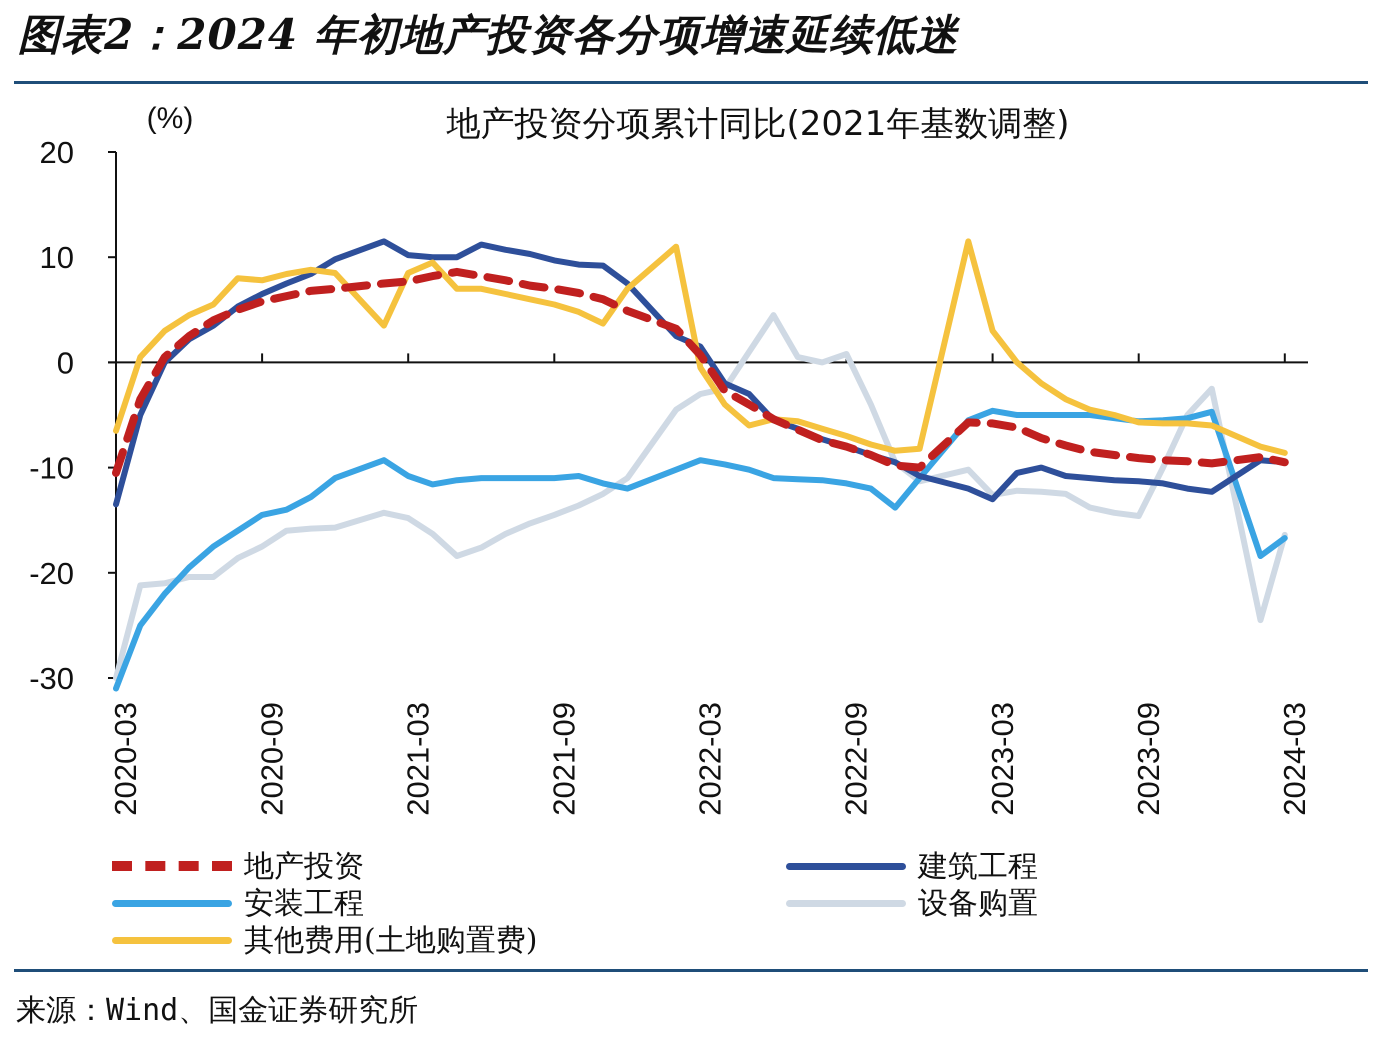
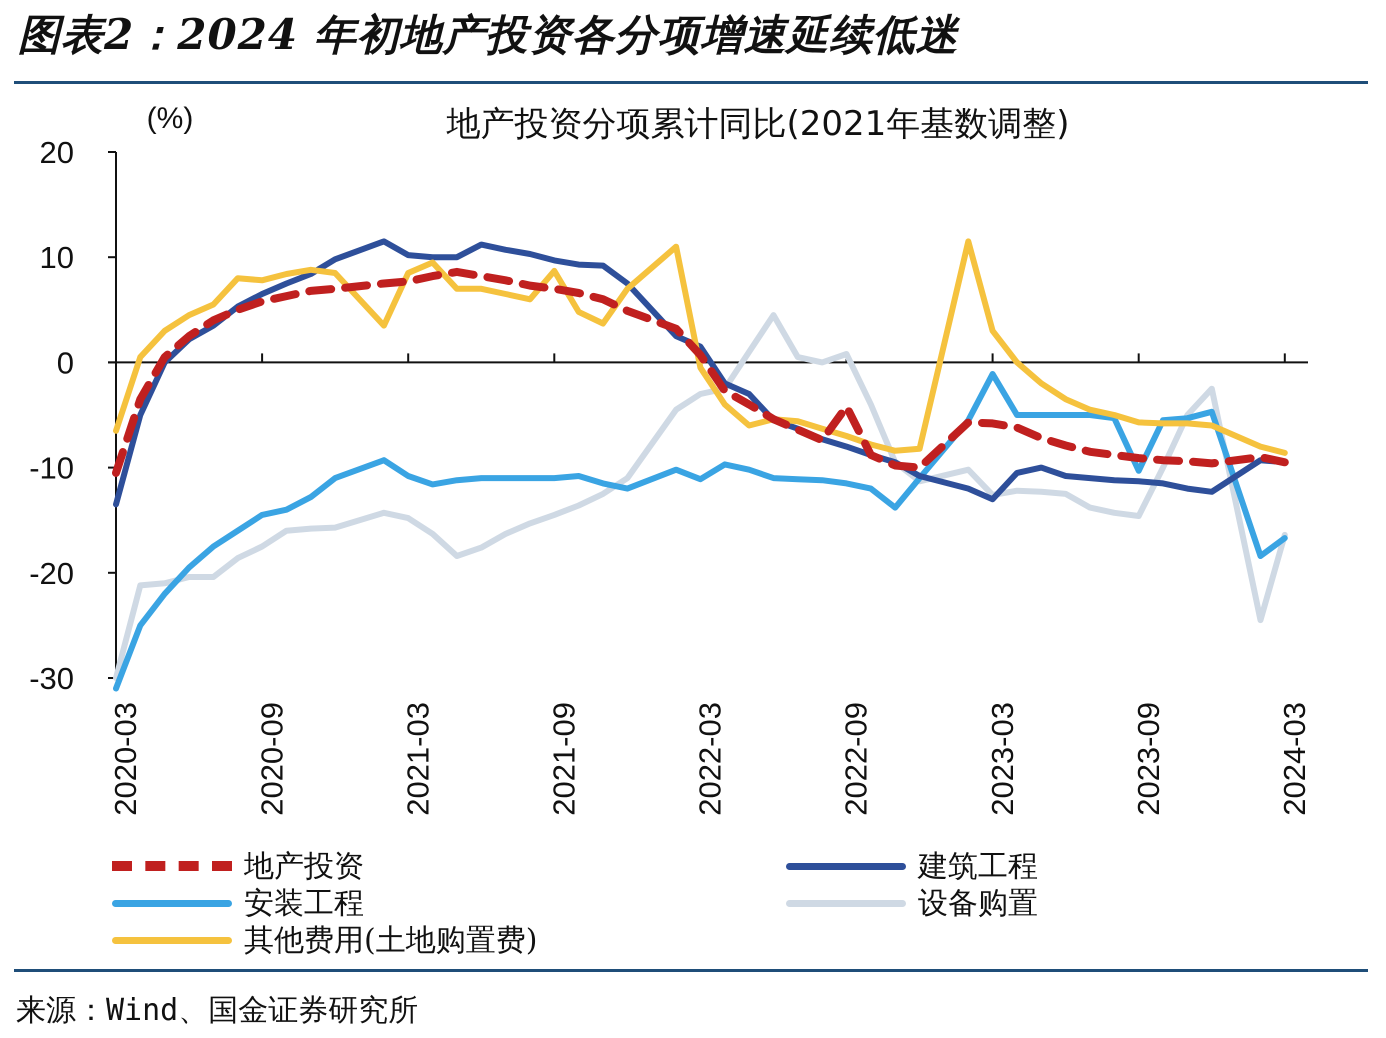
其他费用(土地购置费)/2021-09: 5.5 -> 8.7
安装工程/2022-03: -9.3 -> -11.1
地产投资/2022-09: -8.0 -> -4.2
安装工程/2023-03: -4.6 -> -1.1
安装工程/2023-09: -5.6 -> -10.3
